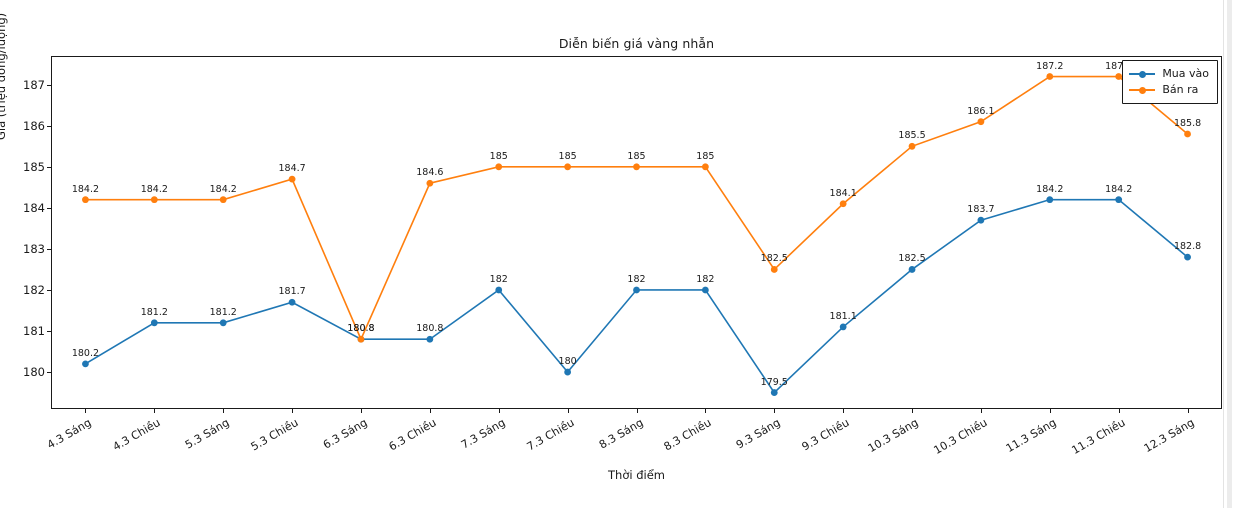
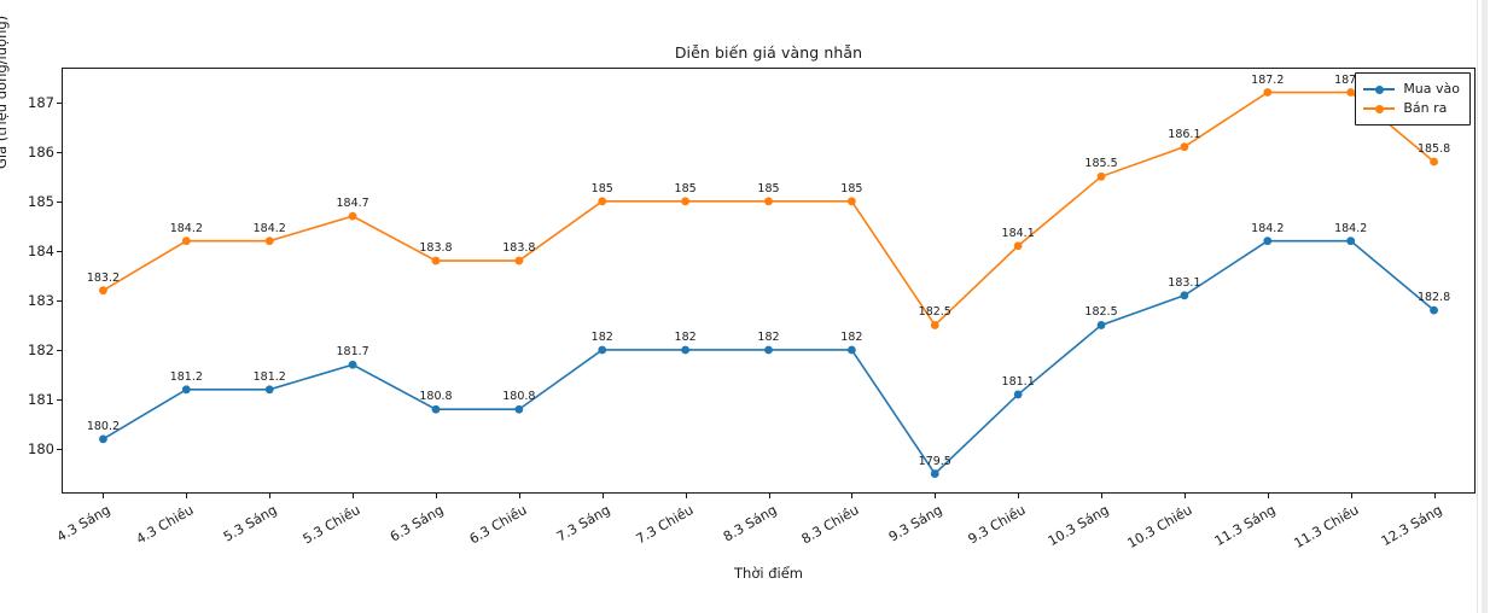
Bán ra/4.3 Sáng: 184.2 -> 183.2
Bán ra/6.3 Sáng: 180.8 -> 183.8
Bán ra/6.3 Chiều: 184.6 -> 183.8
Mua vào/7.3 Chiều: 180 -> 182
Mua vào/10.3 Chiều: 183.7 -> 183.1
